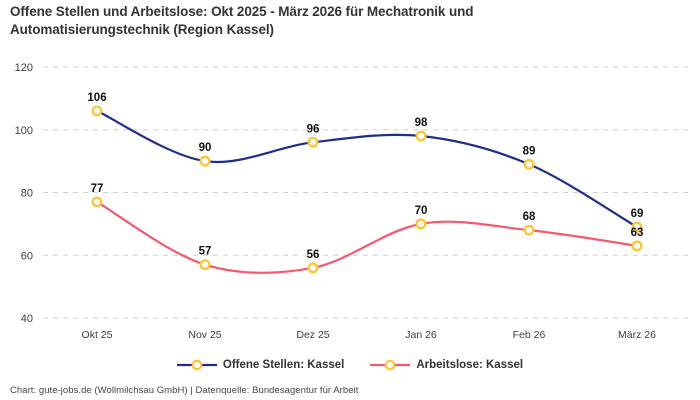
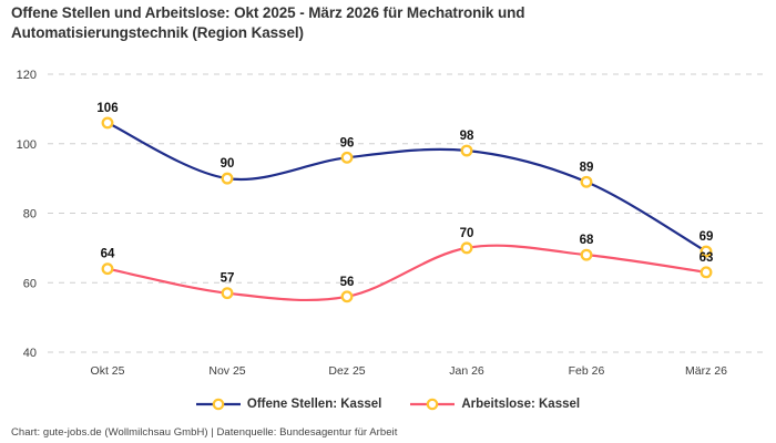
Arbeitslose: Kassel/Okt 25: 77 -> 64
